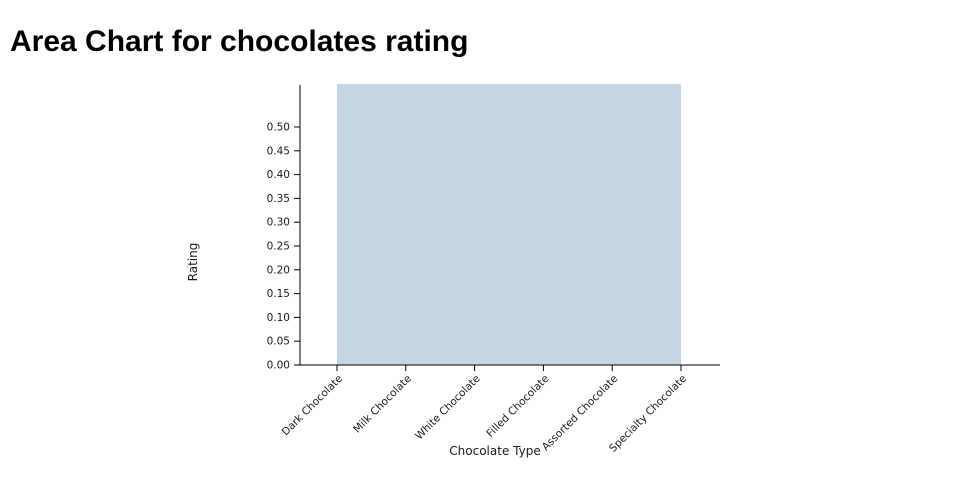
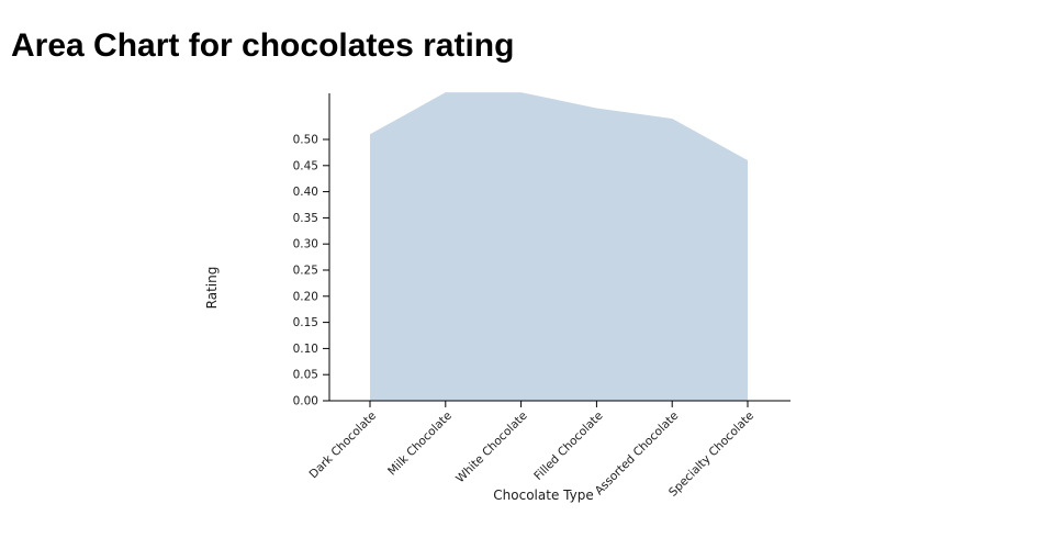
Dark Chocolate: 0.59 -> 0.51
Filled Chocolate: 0.59 -> 0.56
Assorted Chocolate: 0.59 -> 0.54
Specialty Chocolate: 0.59 -> 0.46
